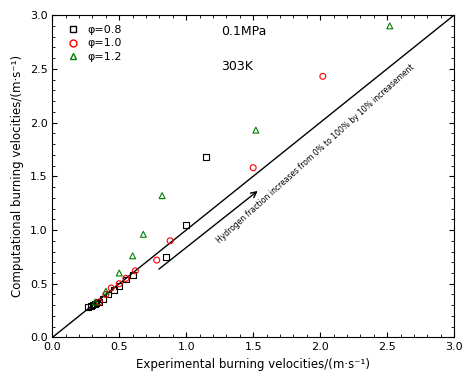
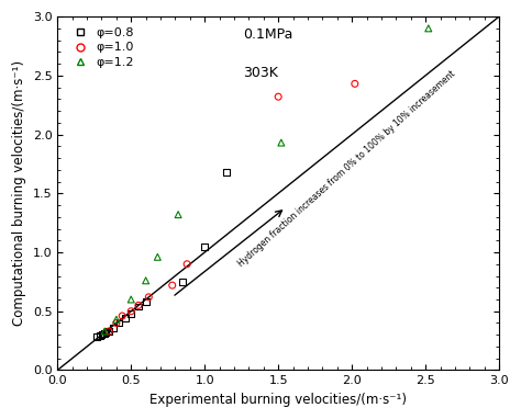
φ=1.0/1.5: 1.58 -> 2.32
